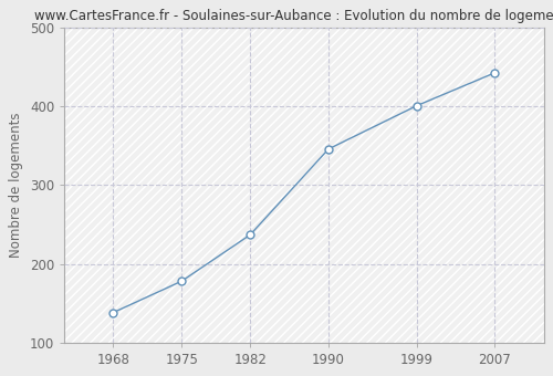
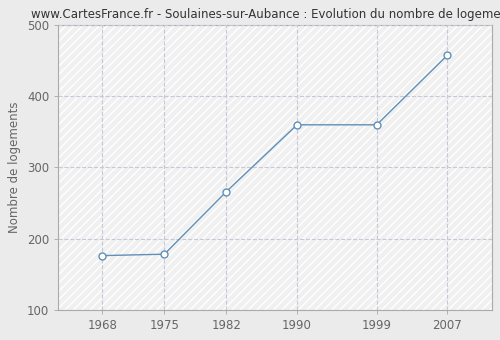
1968: 138 -> 176
1982: 237 -> 266
1990: 346 -> 360
1999: 401 -> 360
2007: 443 -> 458
